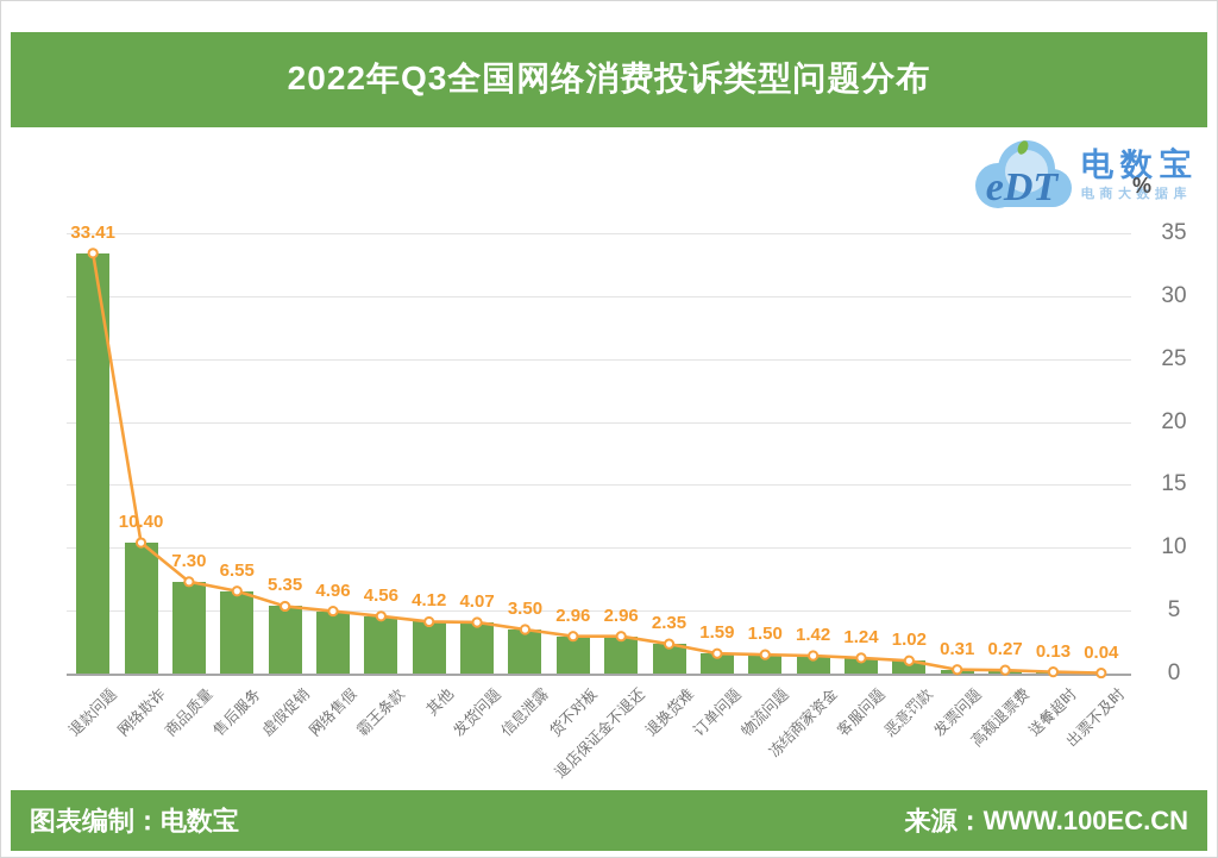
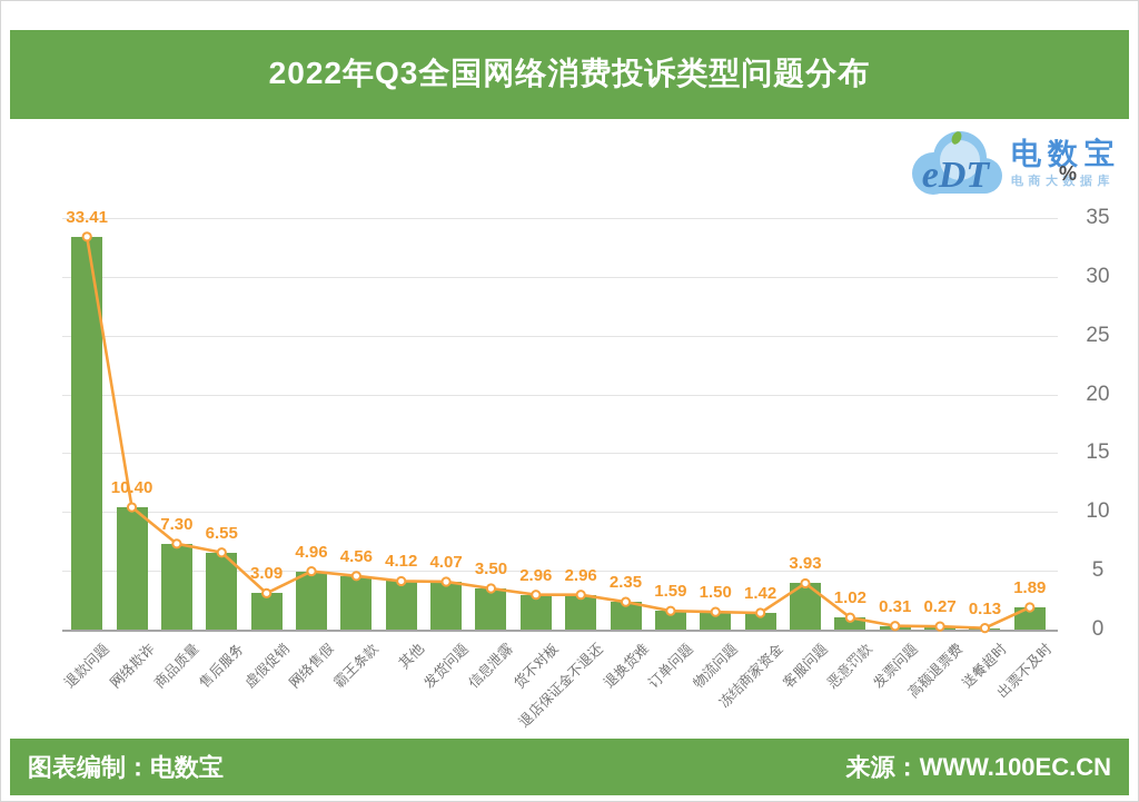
虚假促销: 5.35 -> 3.09
客服问题: 1.24 -> 3.93
出票不及时: 0.04 -> 1.89
